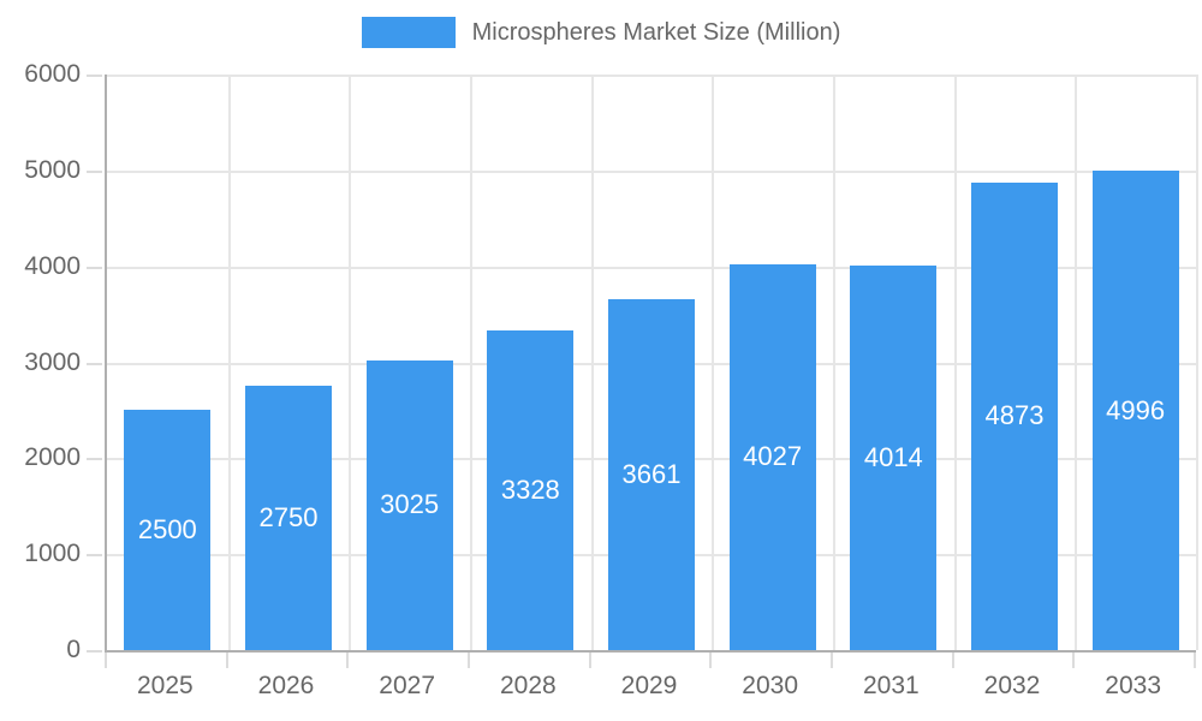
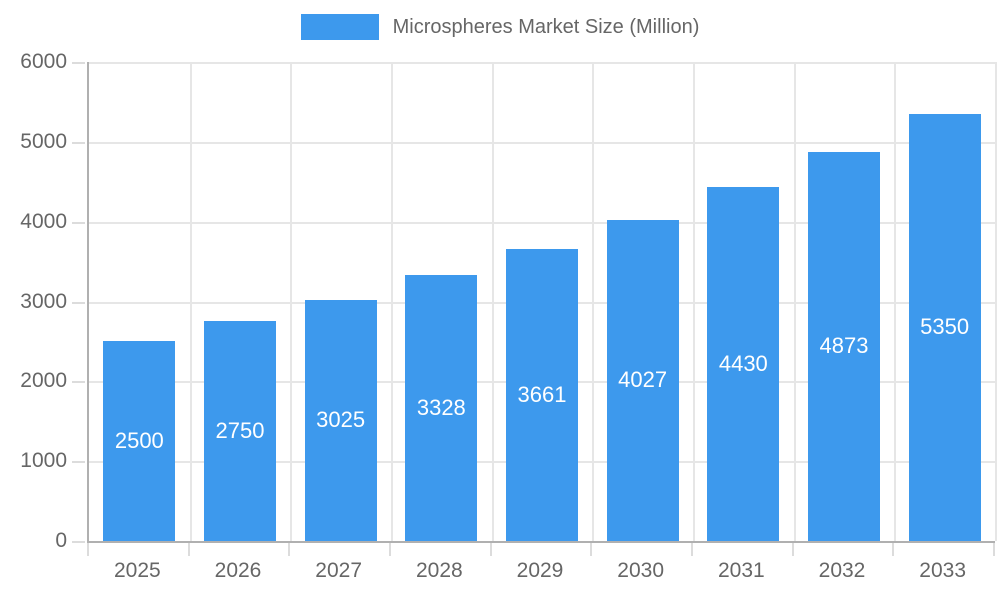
2031: 4014 -> 4430
2033: 4996 -> 5350
